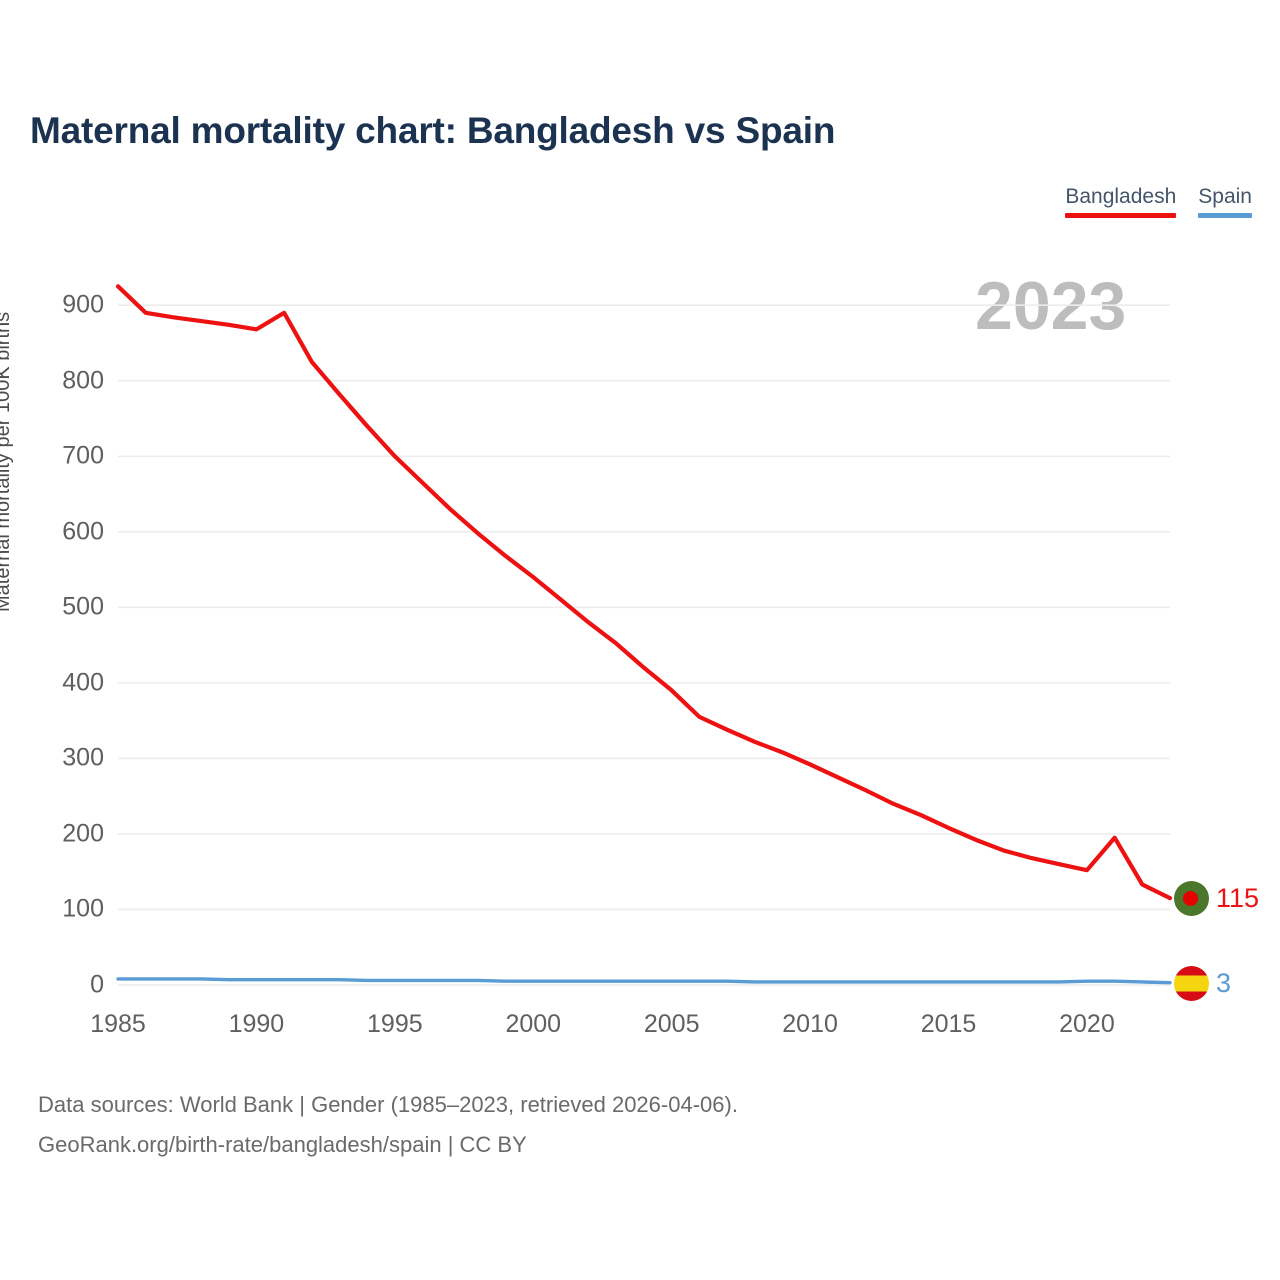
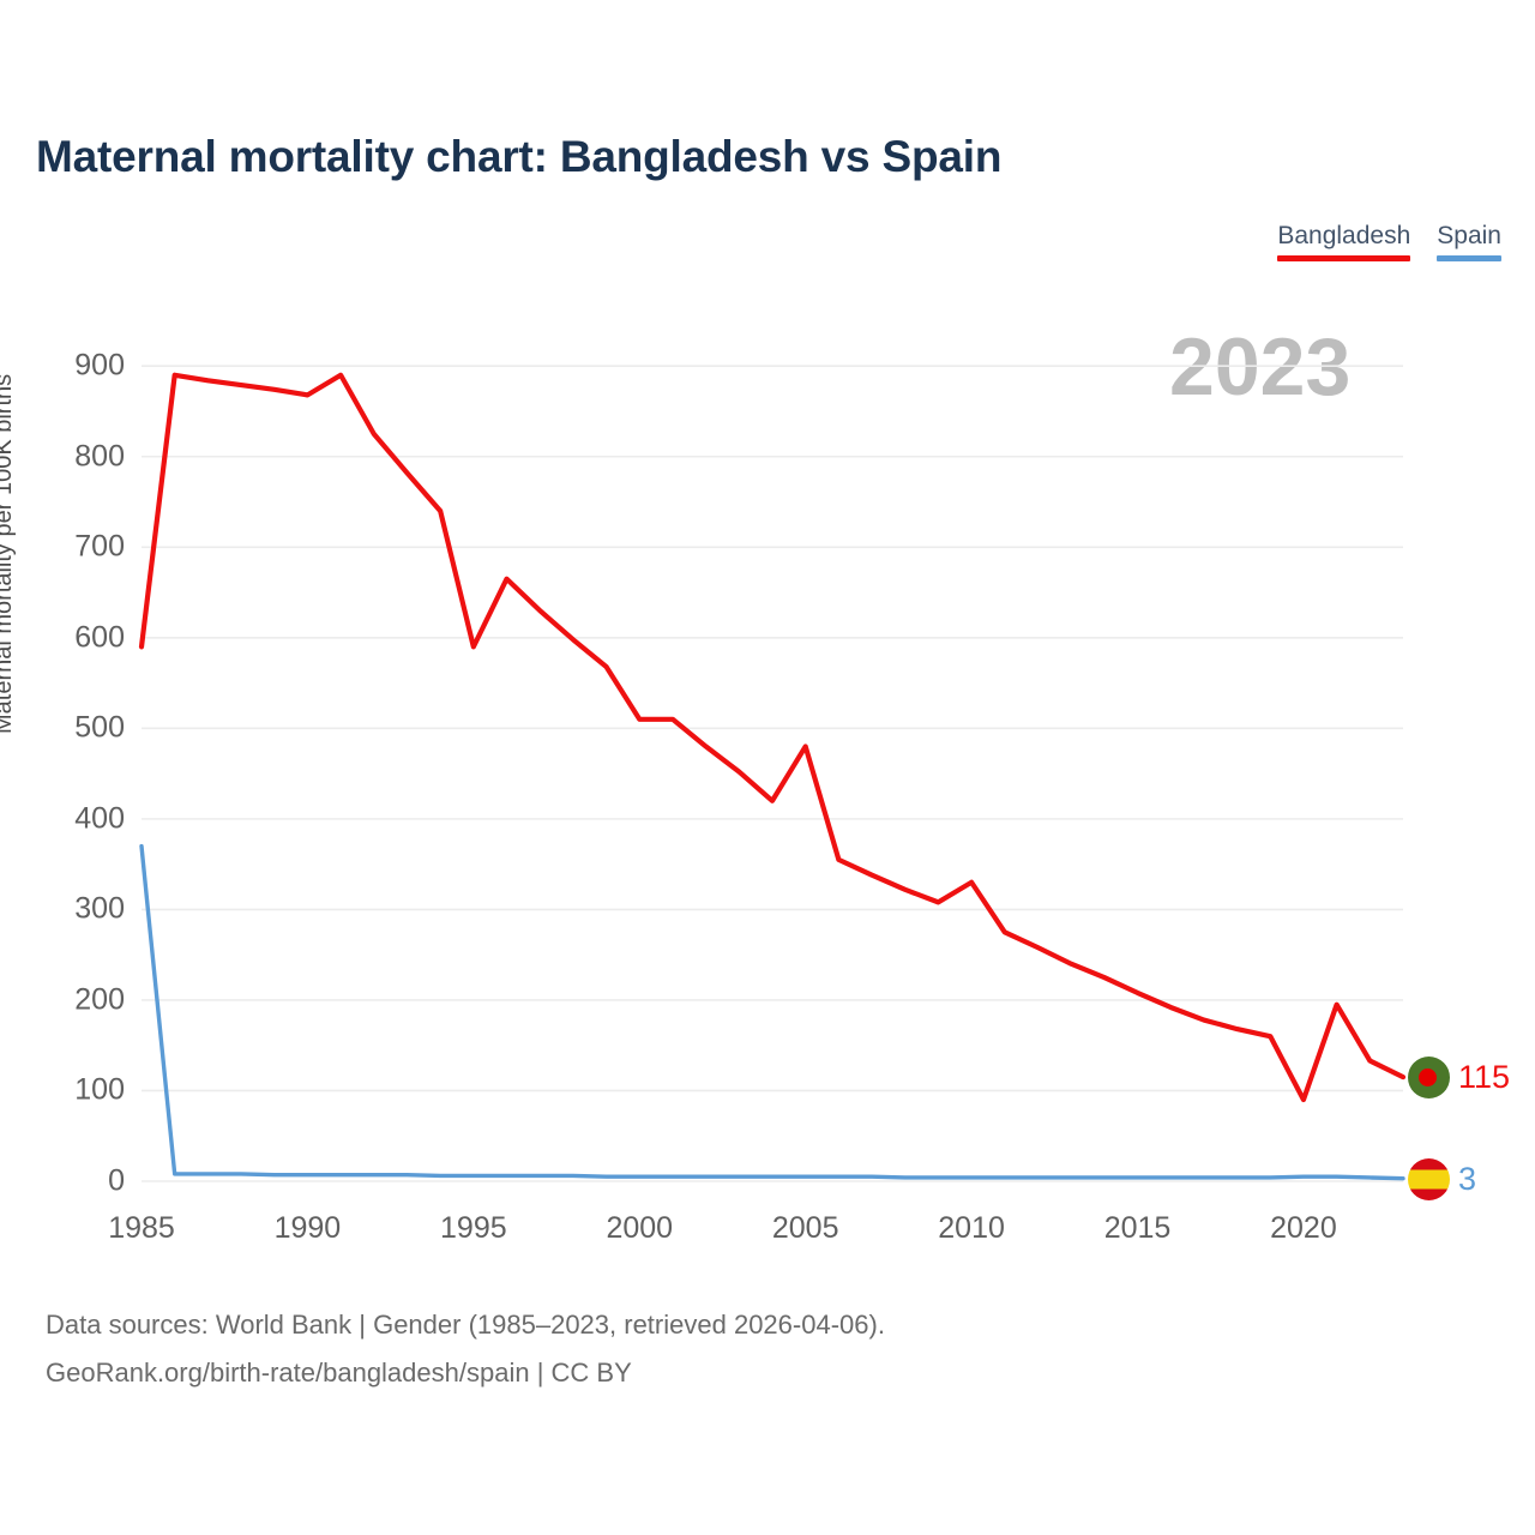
Bangladesh/1985: 920 -> 590
Spain/1985: 10 -> 370
Bangladesh/1995: 700 -> 590
Bangladesh/2000: 540 -> 510
Bangladesh/2005: 390 -> 480
Bangladesh/2010: 290 -> 330
Bangladesh/2020: 150 -> 90
